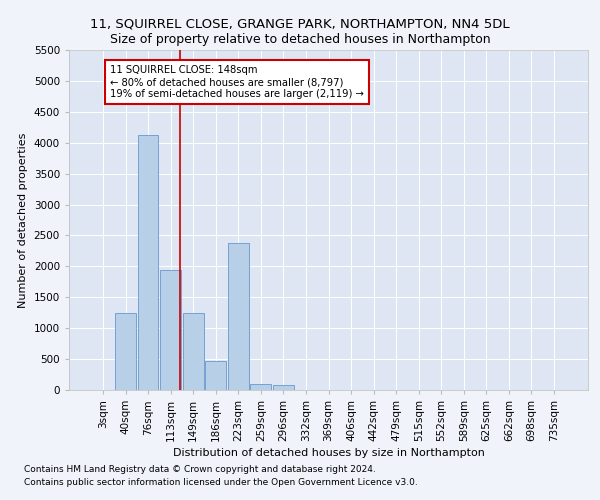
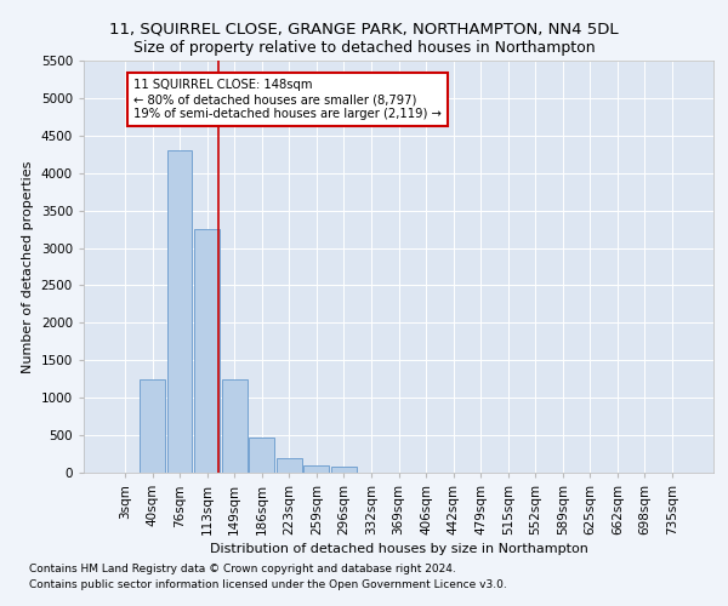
76sqm: 4120 -> 4300
113sqm: 1940 -> 3250
223sqm: 2380 -> 200
